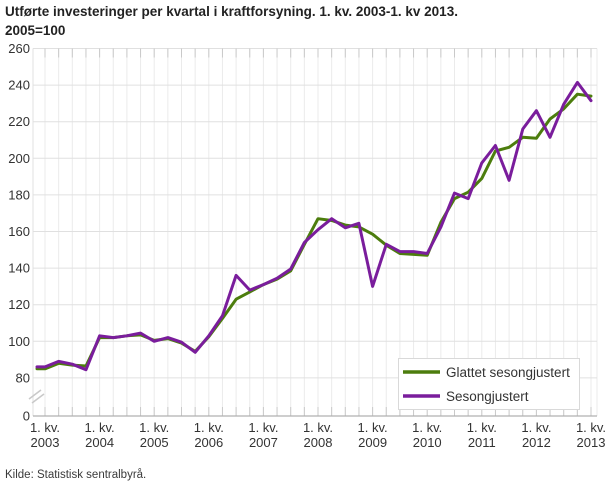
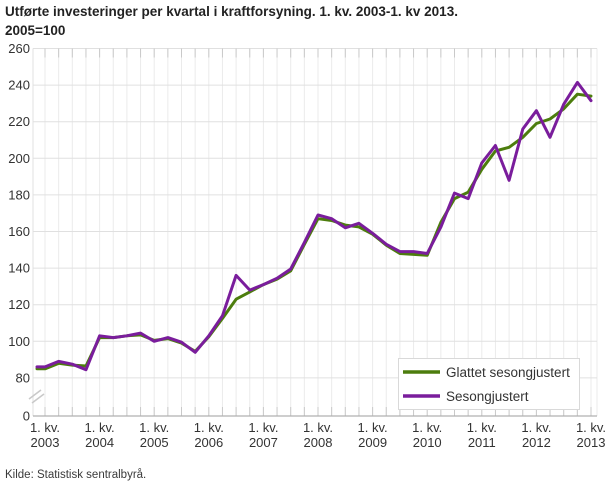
Sesongjustert/1. kv. 2008: 161 -> 169
Sesongjustert/1. kv. 2009: 130 -> 159
Glattet sesongjustert/1. kv. 2011: 189 -> 194
Glattet sesongjustert/1. kv. 2012: 211 -> 219
